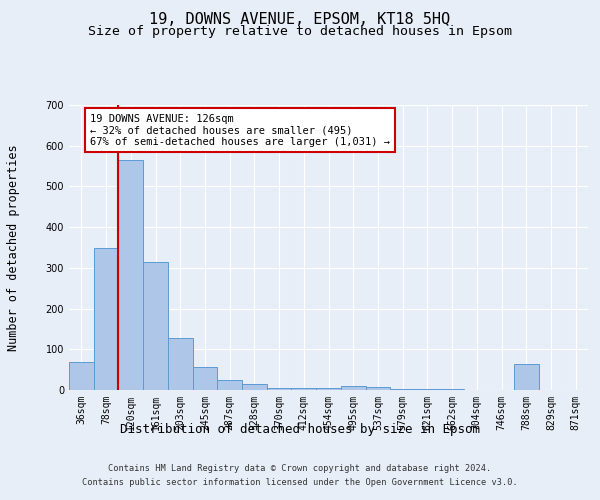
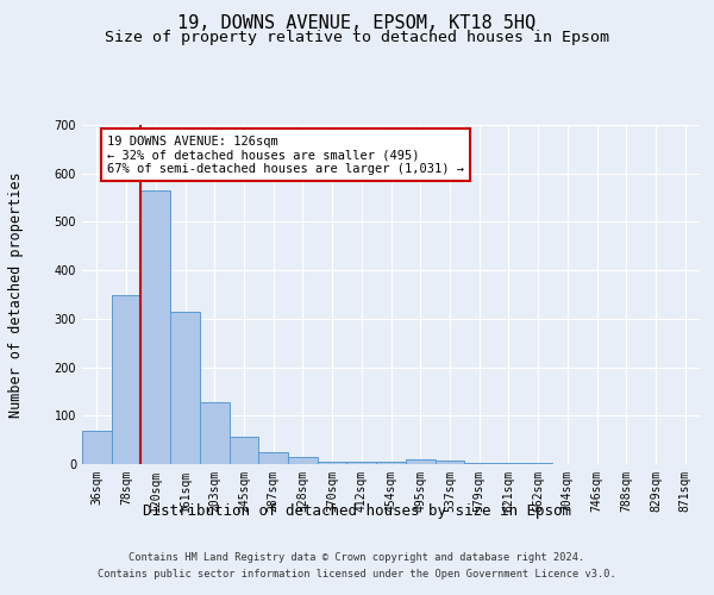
788sqm: 65 -> 1
